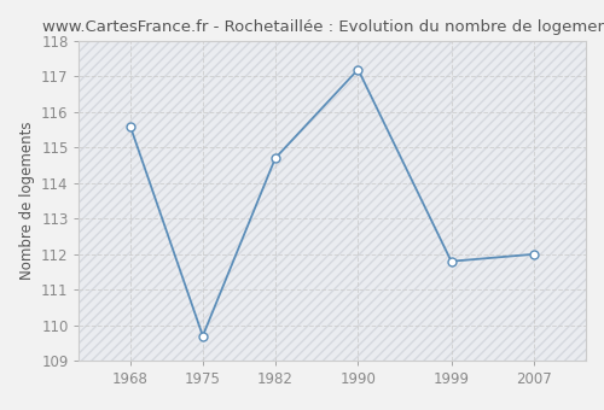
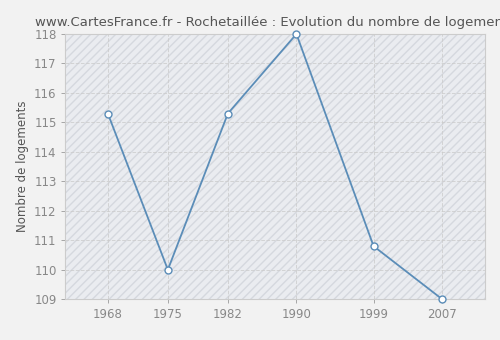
1968: 115.6 -> 115.3
1975: 109.7 -> 110.0
1982: 114.7 -> 115.3
1990: 117.2 -> 118.0
1999: 111.8 -> 110.8
2007: 112.0 -> 109.0
